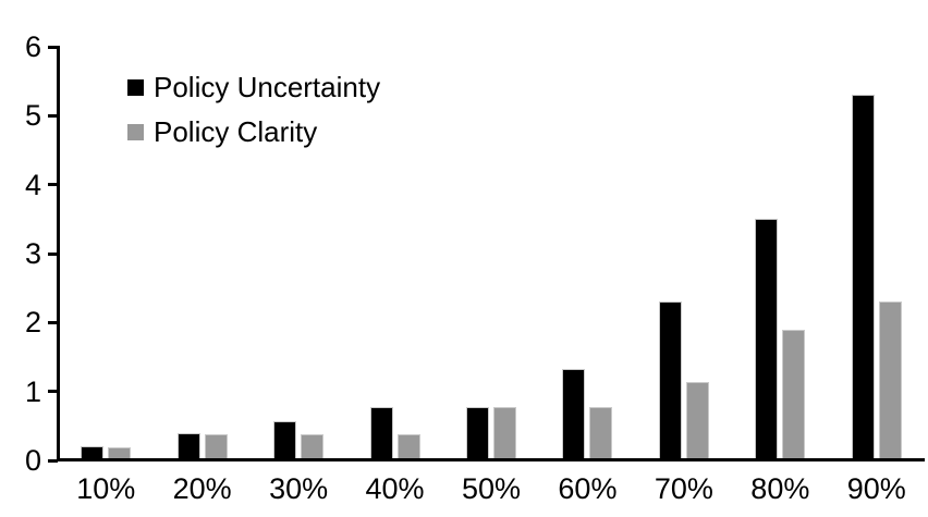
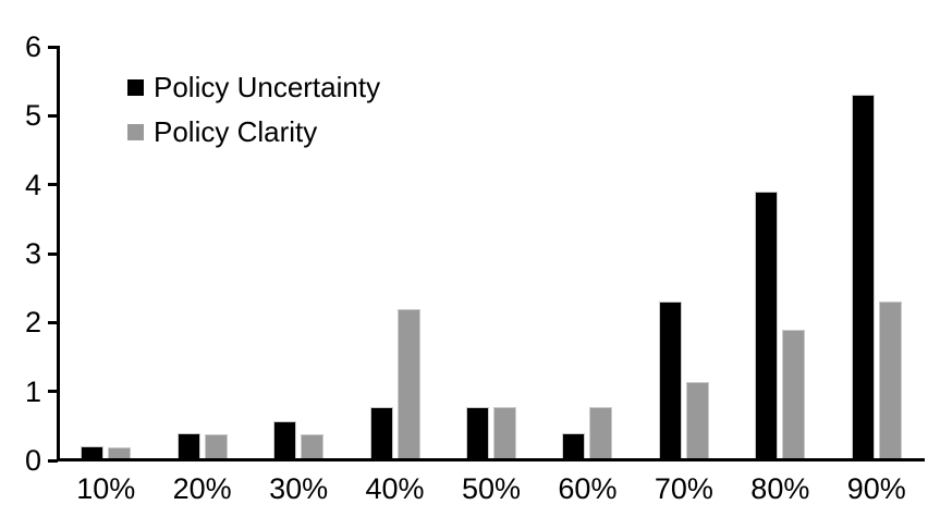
Policy Clarity/40%: 0.4 -> 2.2
Policy Uncertainty/60%: 1.3 -> 0.4
Policy Uncertainty/80%: 3.5 -> 3.9
